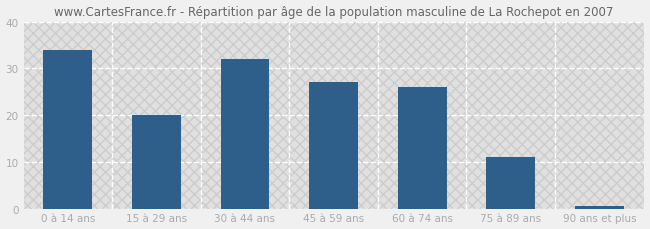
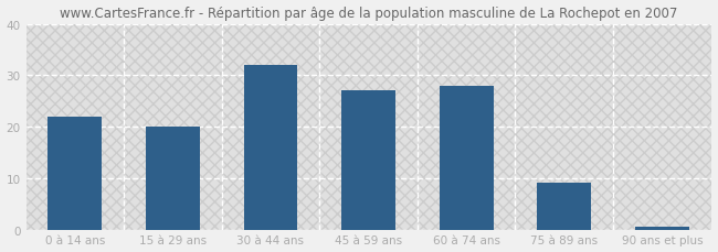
0 à 14 ans: 34.0 -> 22.0
60 à 74 ans: 26.0 -> 28.0
75 à 89 ans: 11.0 -> 9.0
